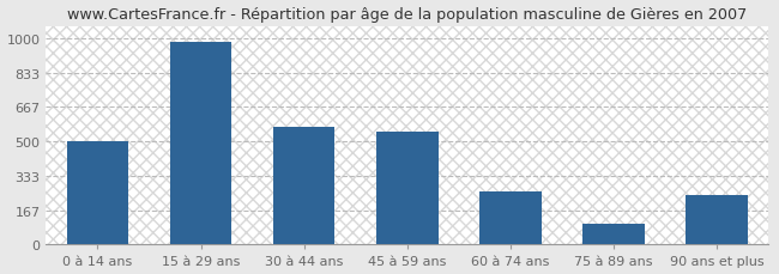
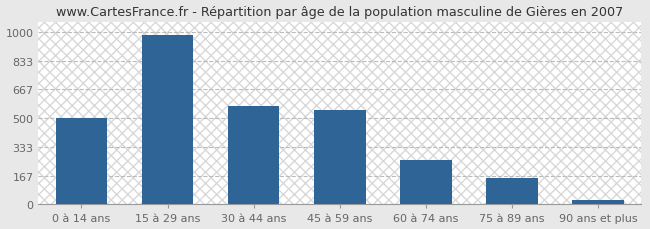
75 à 89 ans: 100 -> 150
90 ans et plus: 240 -> 20
